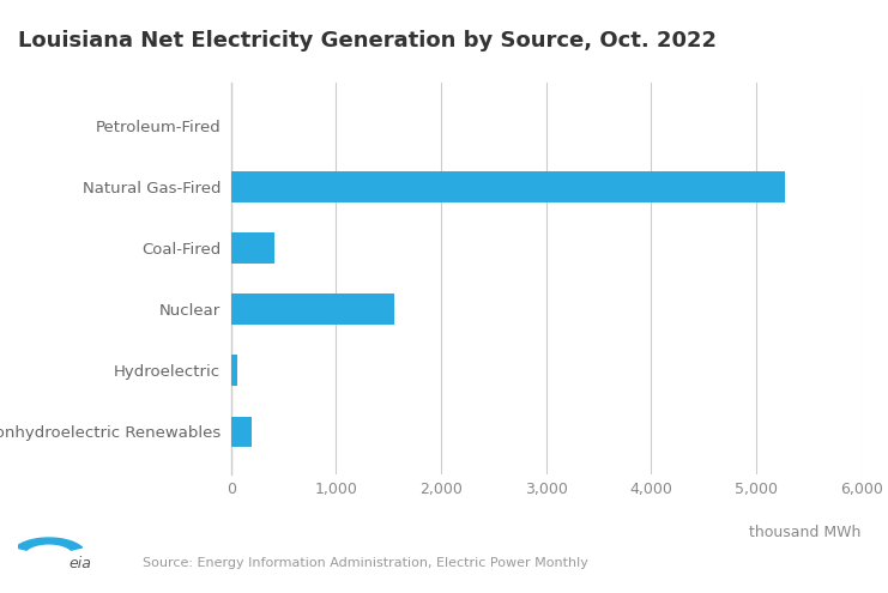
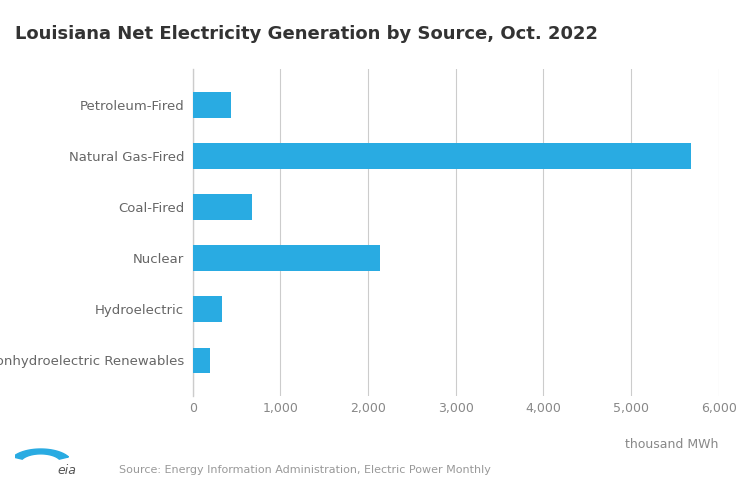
Petroleum-Fired: 0 -> 440
Natural Gas-Fired: 5,270 -> 5,680
Coal-Fired: 410 -> 680
Nuclear: 1,560 -> 2,140
Hydroelectric: 60 -> 340
